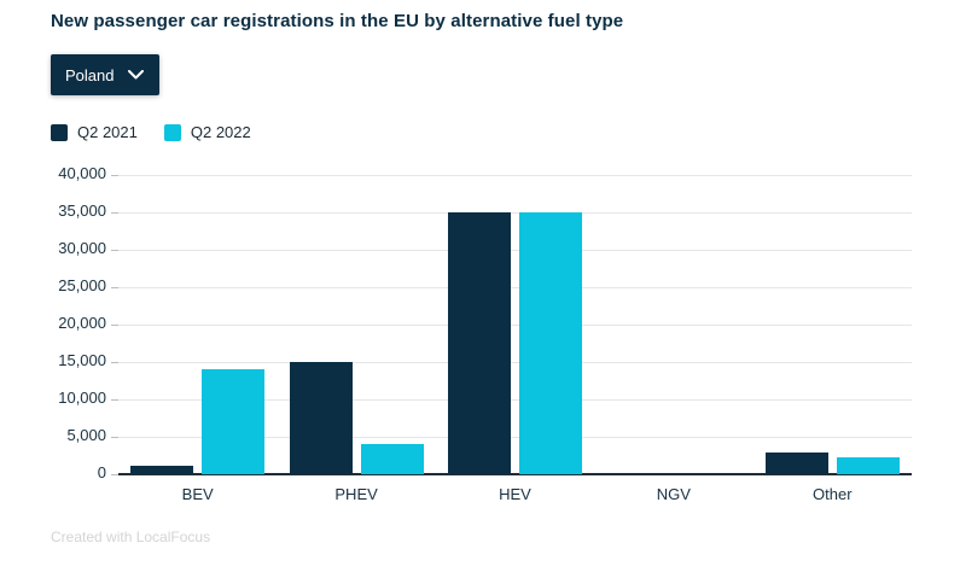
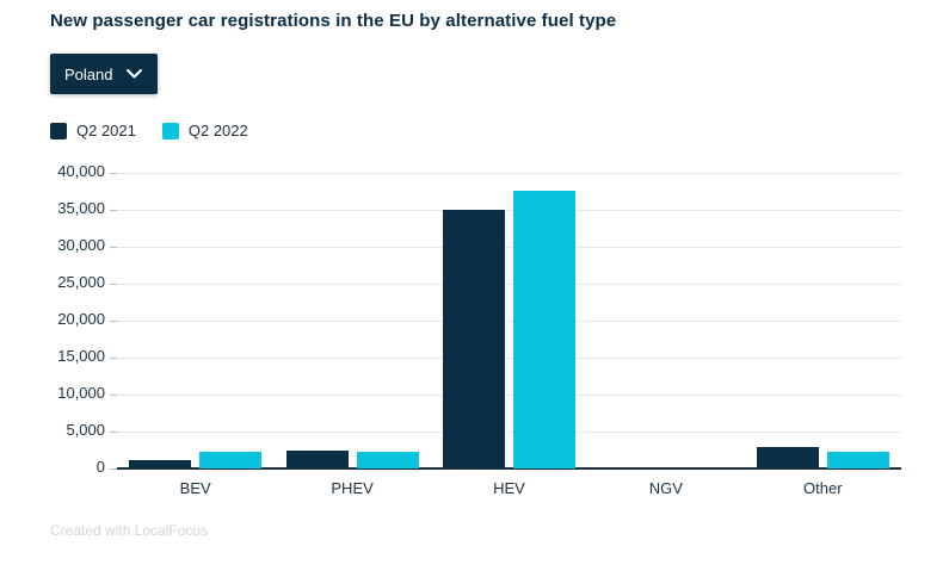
Q2 2022/BEV: 14000 -> 2000
Q2 2021/PHEV: 15000 -> 2000
Q2 2022/PHEV: 4000 -> 2000
Q2 2022/HEV: 35000 -> 38000
